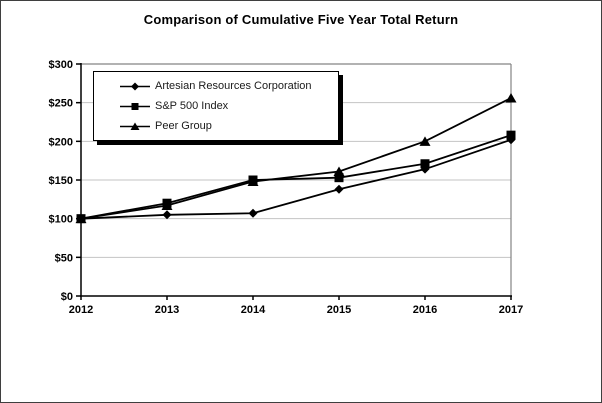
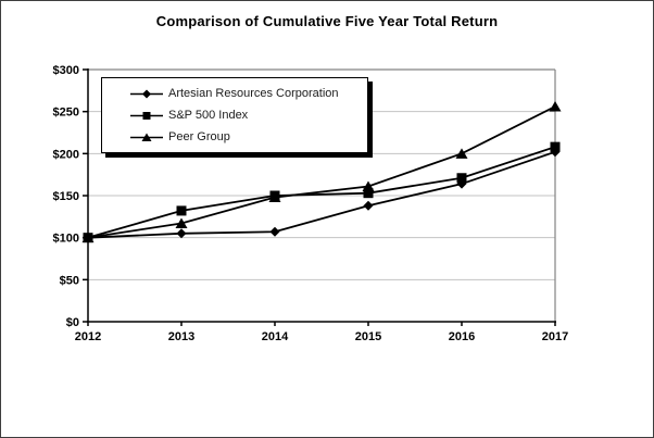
S&P 500 Index/2013: $120 -> $130
